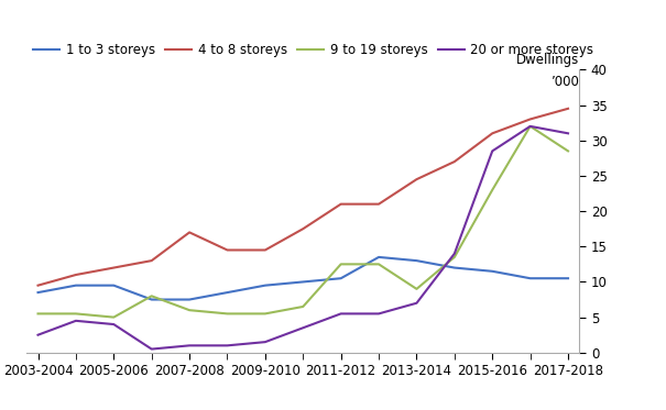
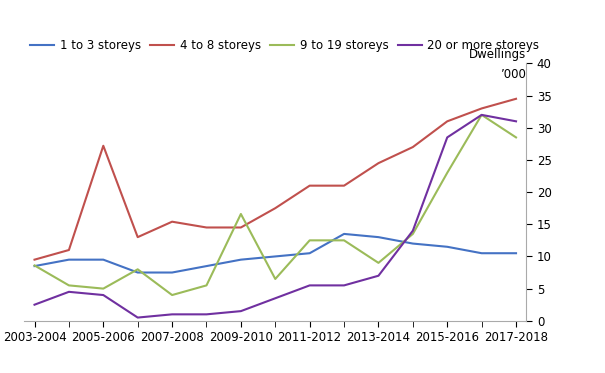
9 to 19 storeys/2003-2004: 5.5 -> 8.6
4 to 8 storeys/2005-2006: 12.0 -> 27.2
4 to 8 storeys/2007-2008: 17.0 -> 15.4
9 to 19 storeys/2007-2008: 6.0 -> 4.0
9 to 19 storeys/2009-2010: 5.5 -> 16.6
